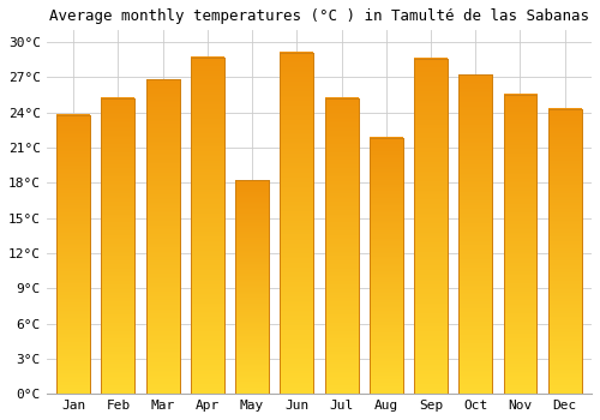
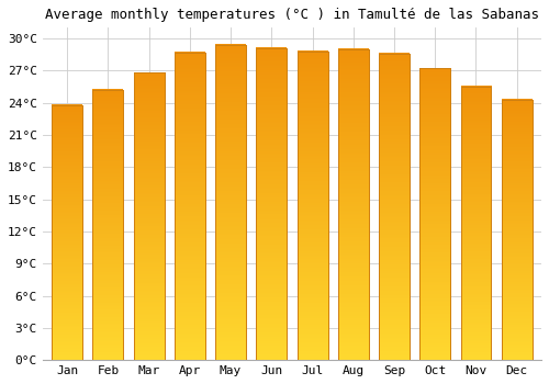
May: 18.2°C -> 29.4°C
Jul: 25.2°C -> 28.8°C
Aug: 21.8°C -> 29.0°C
